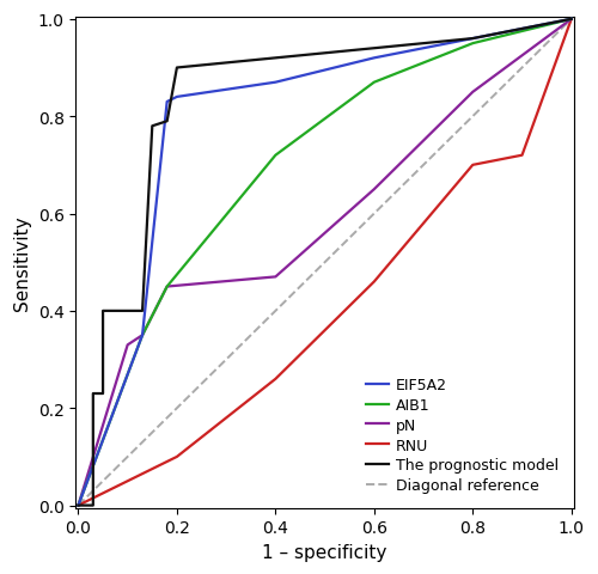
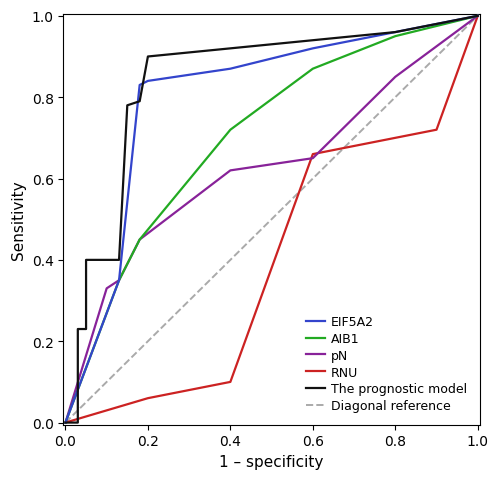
RNU/0.2: 0.10 -> 0.06
pN/0.4: 0.47 -> 0.62
RNU/0.4: 0.26 -> 0.10
RNU/0.6: 0.46 -> 0.66
